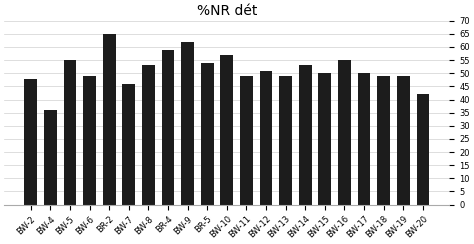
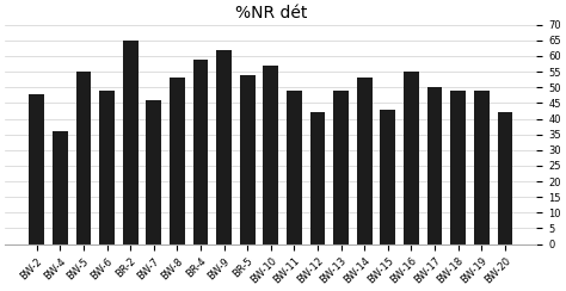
BW-12: 51 -> 42
BW-15: 50 -> 43
